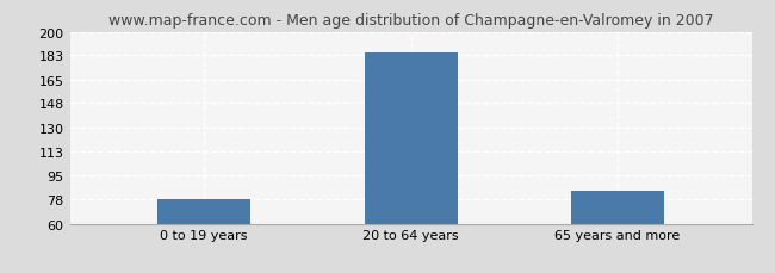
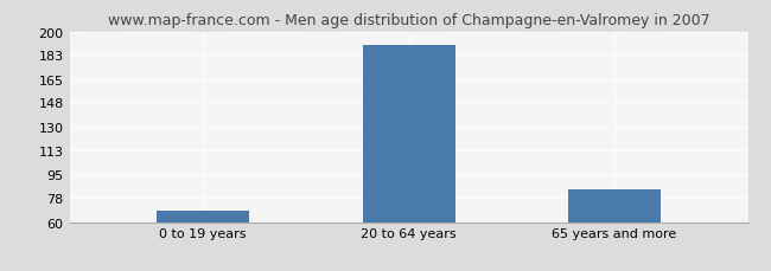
0 to 19 years: 78 -> 68
20 to 64 years: 185 -> 190
